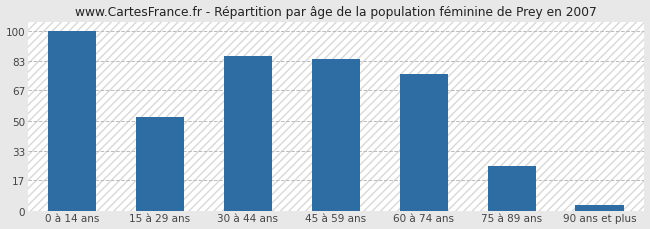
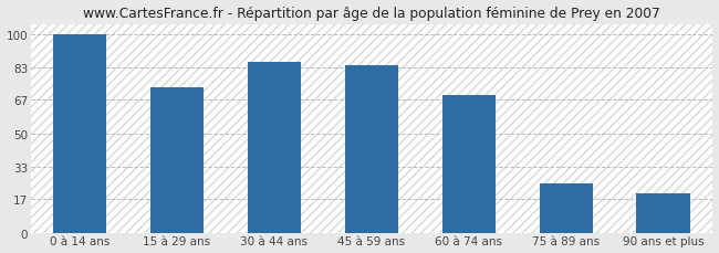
15 à 29 ans: 52 -> 73
60 à 74 ans: 76 -> 69
90 ans et plus: 3 -> 20
